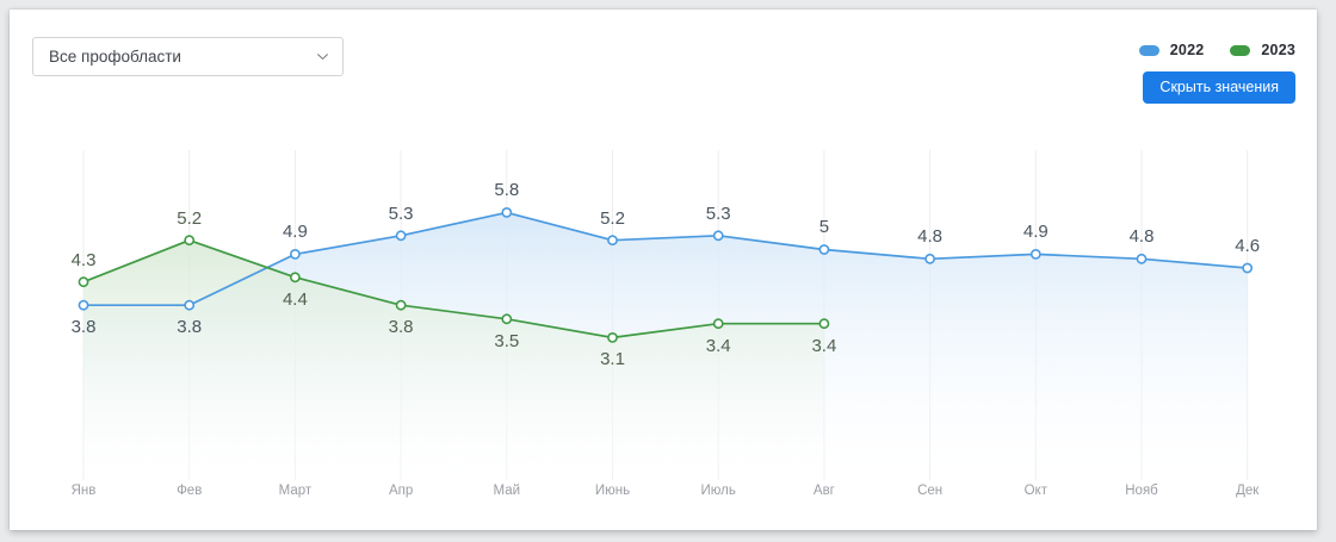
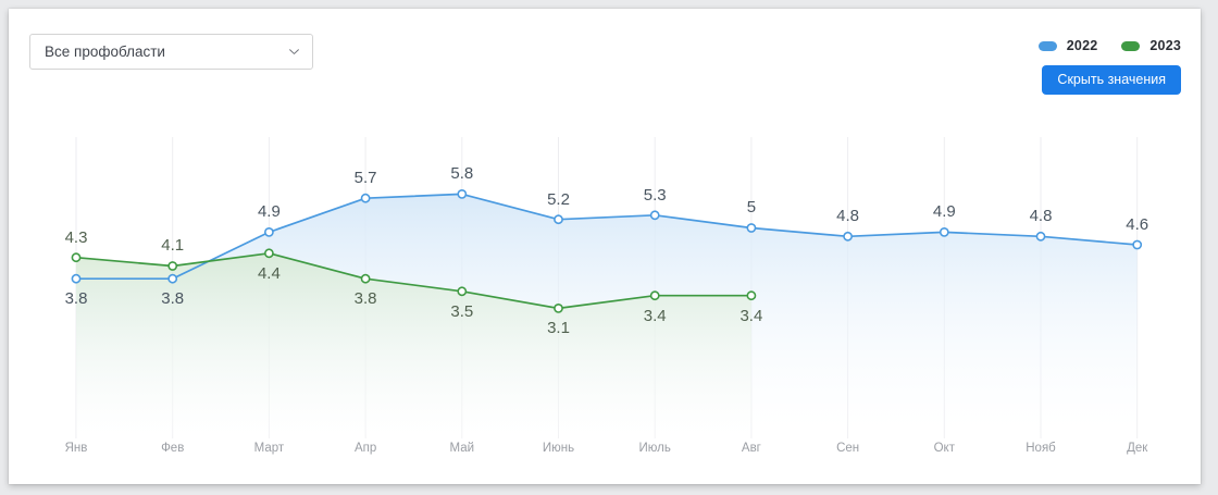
2023/Фев: 5.2 -> 4.1
2022/Апр: 5.3 -> 5.7
